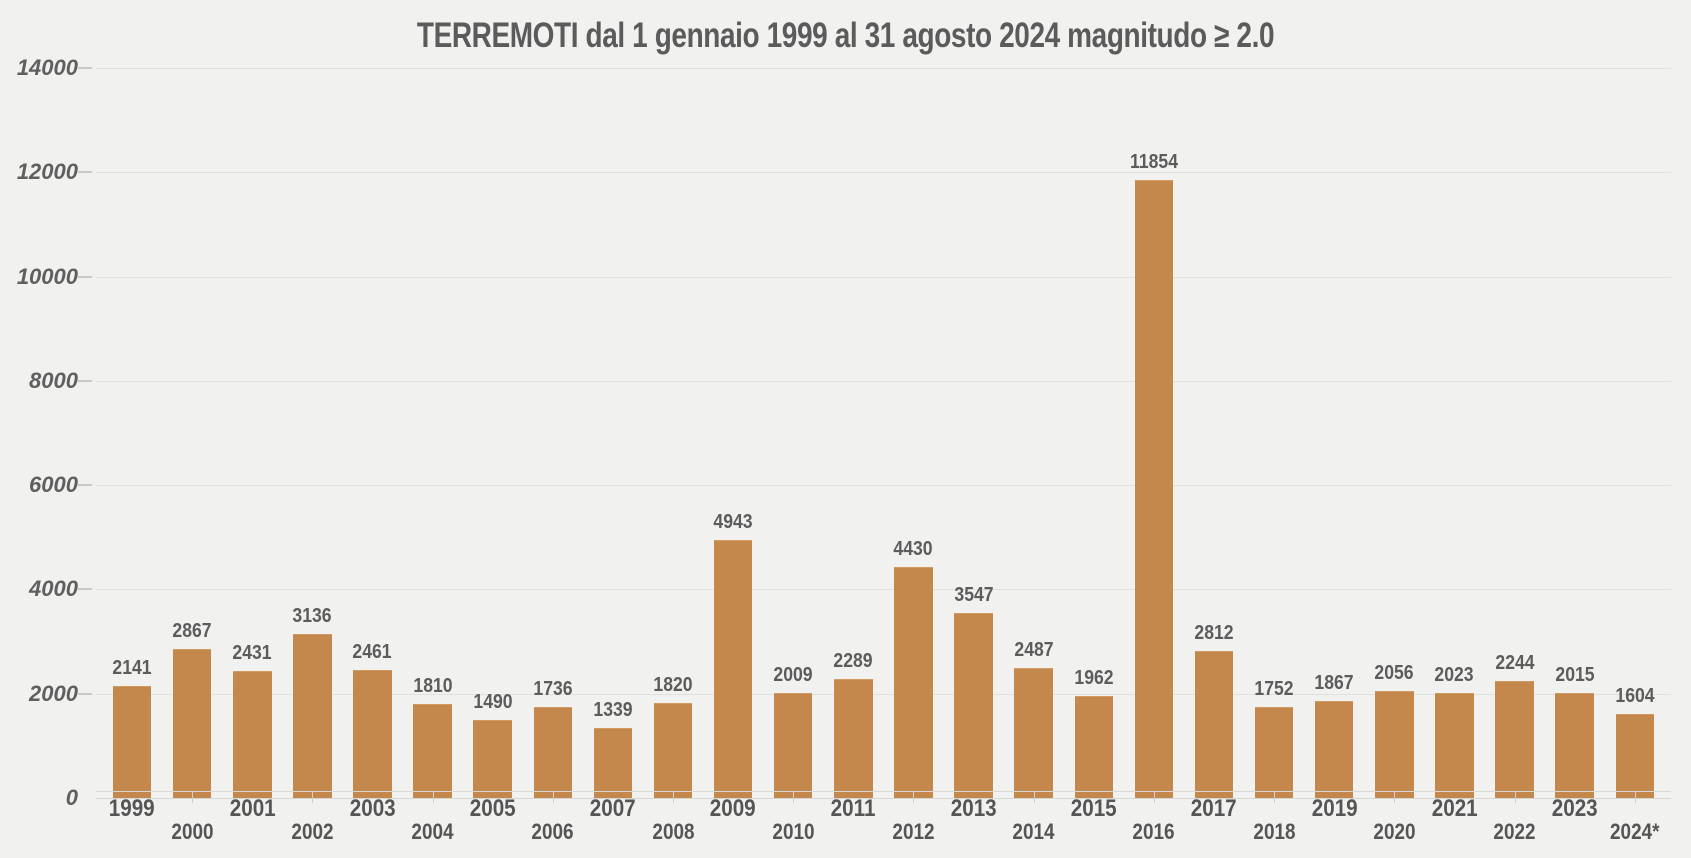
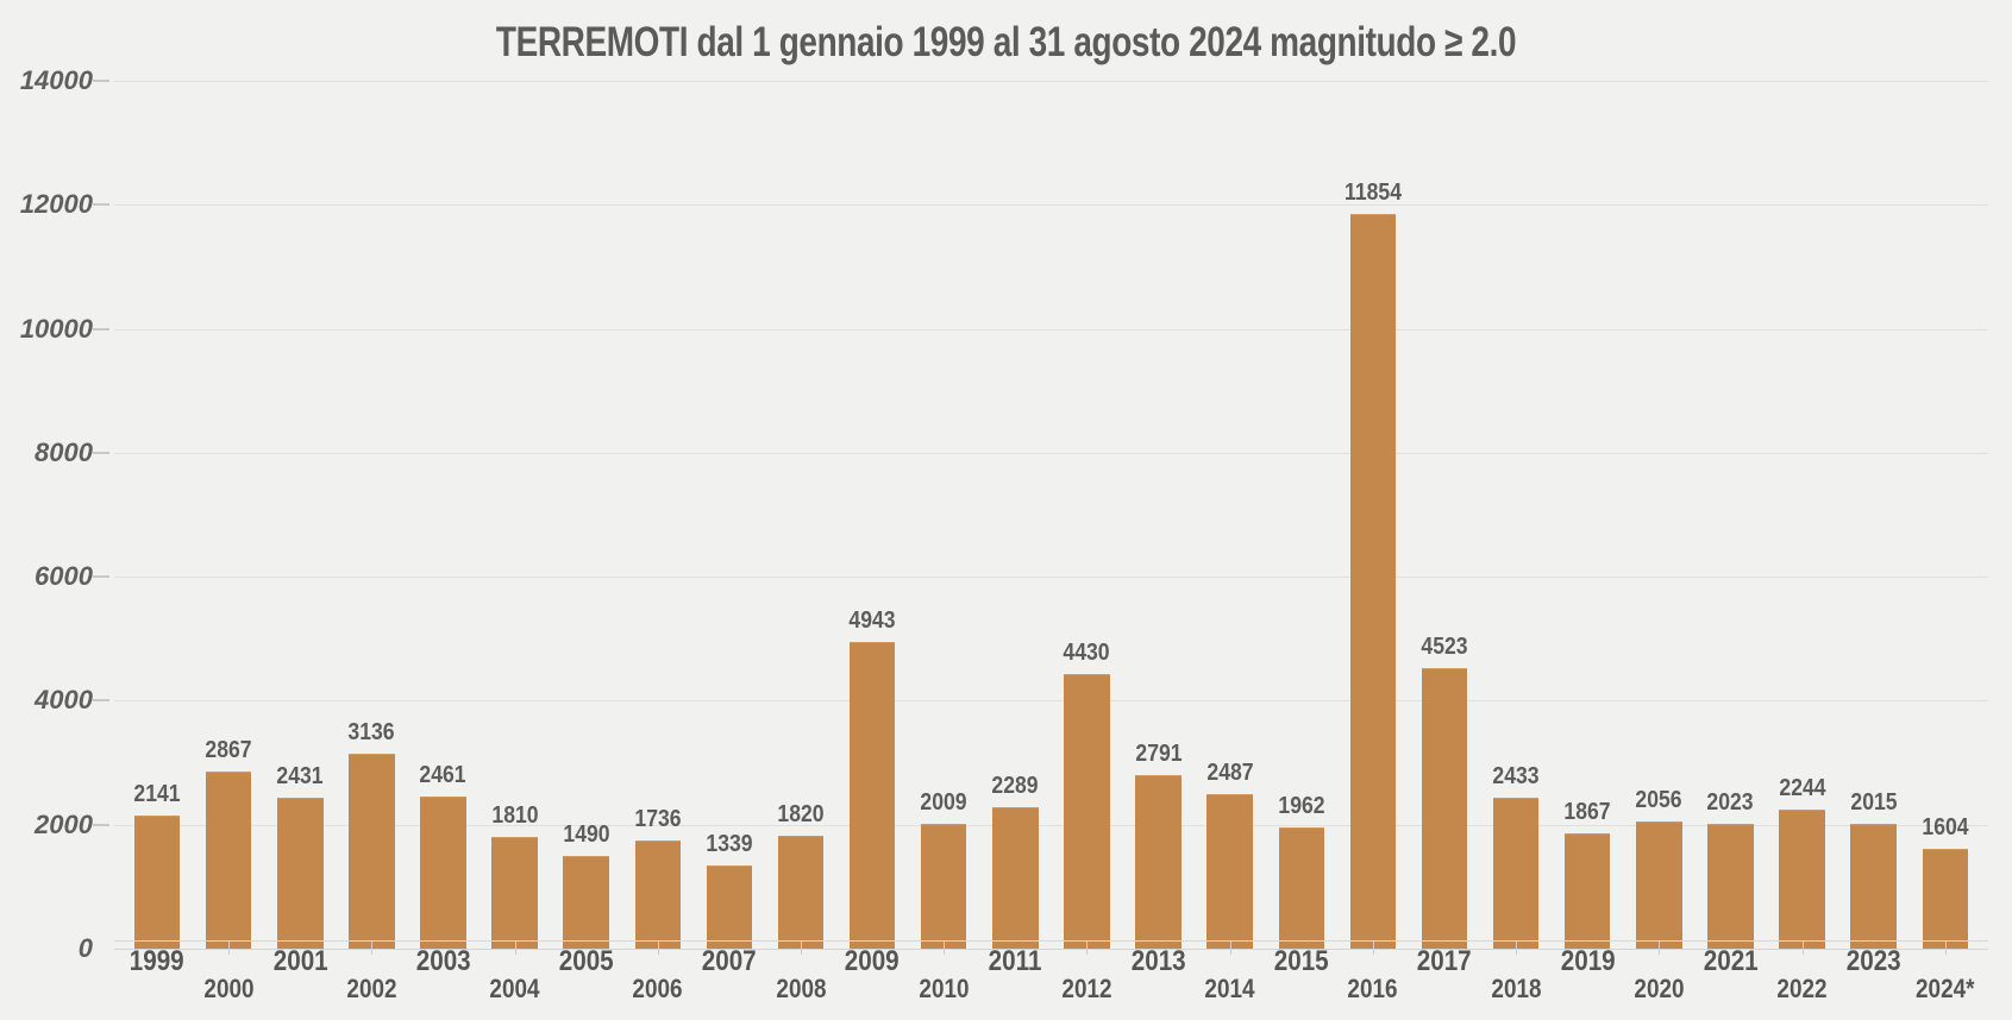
2013: 3547 -> 2791
2017: 2812 -> 4523
2018: 1752 -> 2433
